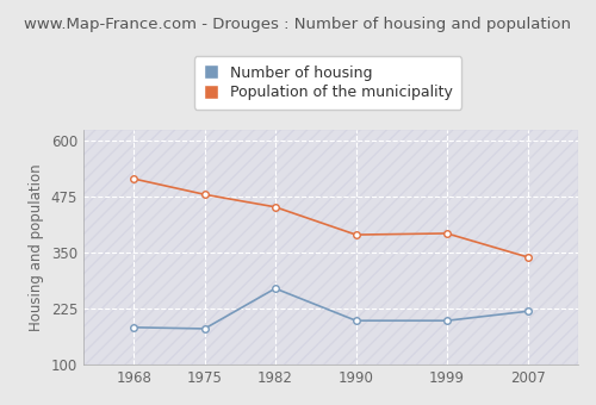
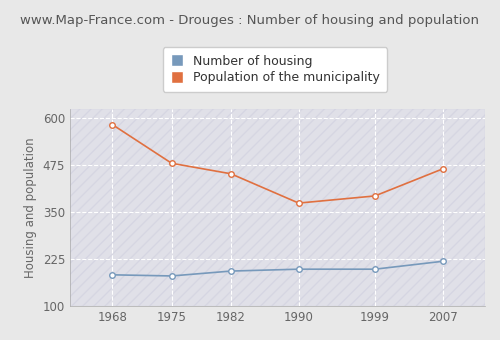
Population of the municipality/1968: 515 -> 583
Number of housing/1982: 270 -> 193
Population of the municipality/1990: 390 -> 374
Population of the municipality/2007: 340 -> 465
